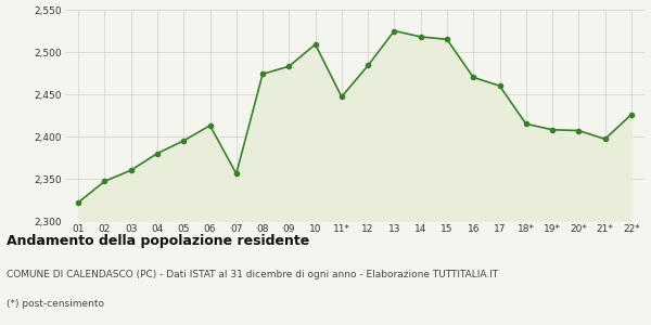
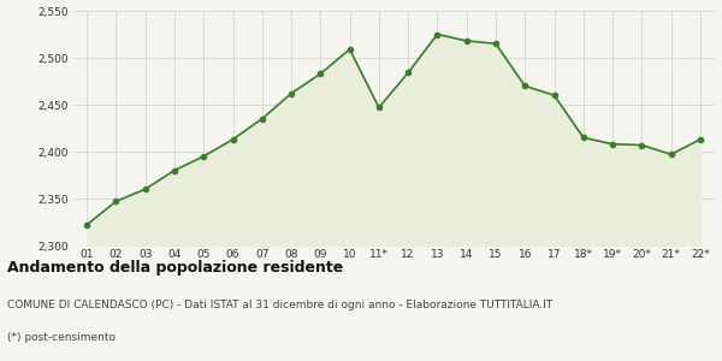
07: 2,356 -> 2,435
08: 2,474 -> 2,462
22*: 2,426 -> 2,413
